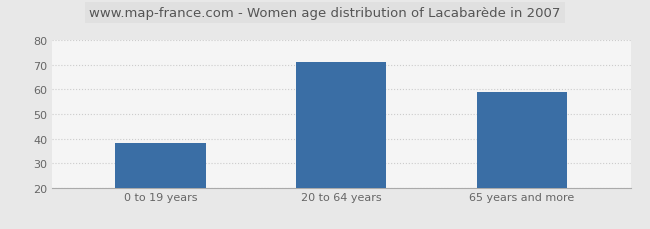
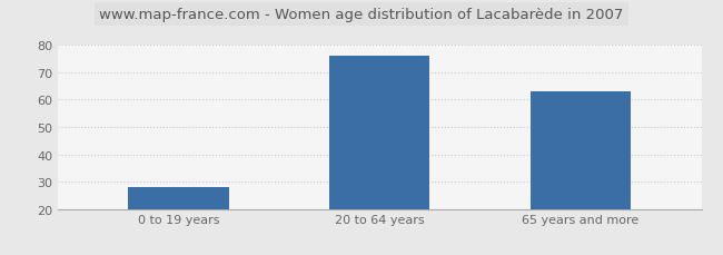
0 to 19 years: 38 -> 28
20 to 64 years: 71 -> 76
65 years and more: 59 -> 63
